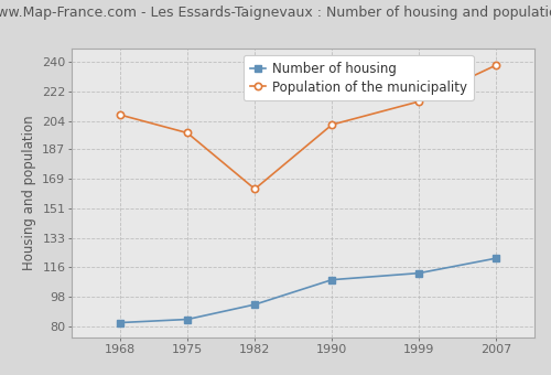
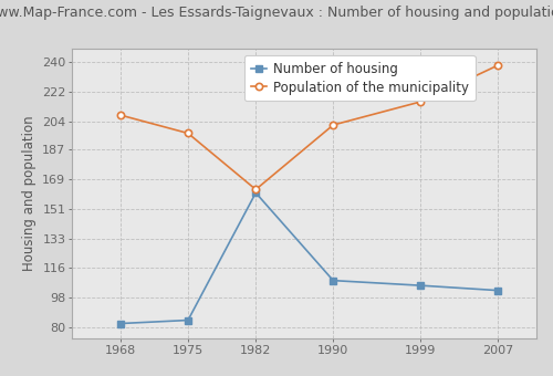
Number of housing/1982: 93 -> 161
Number of housing/1999: 112 -> 105
Number of housing/2007: 121 -> 102
